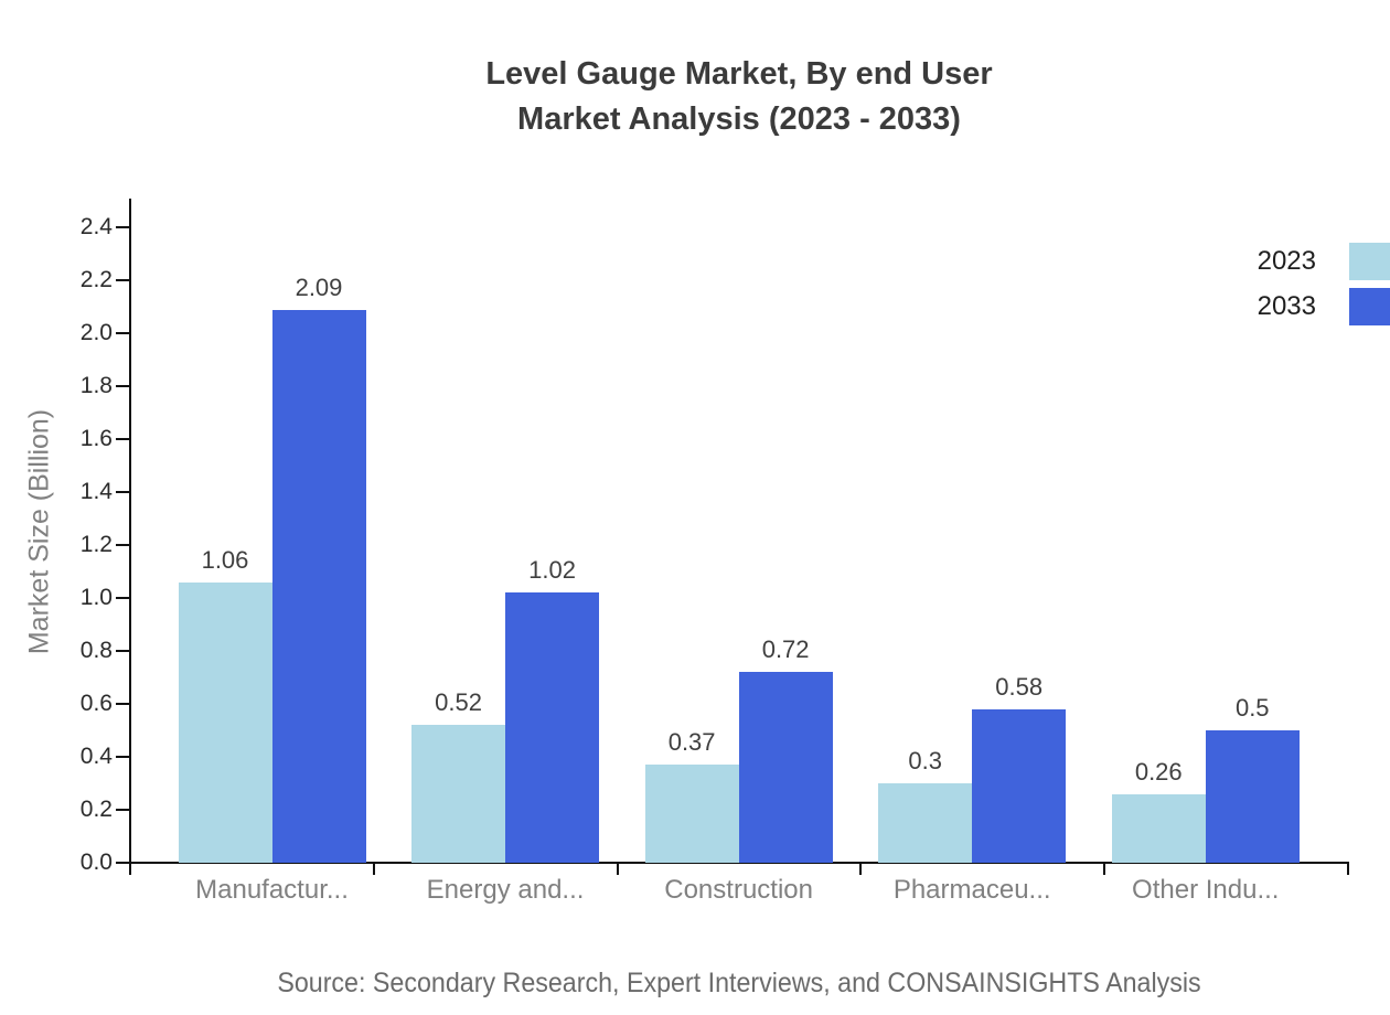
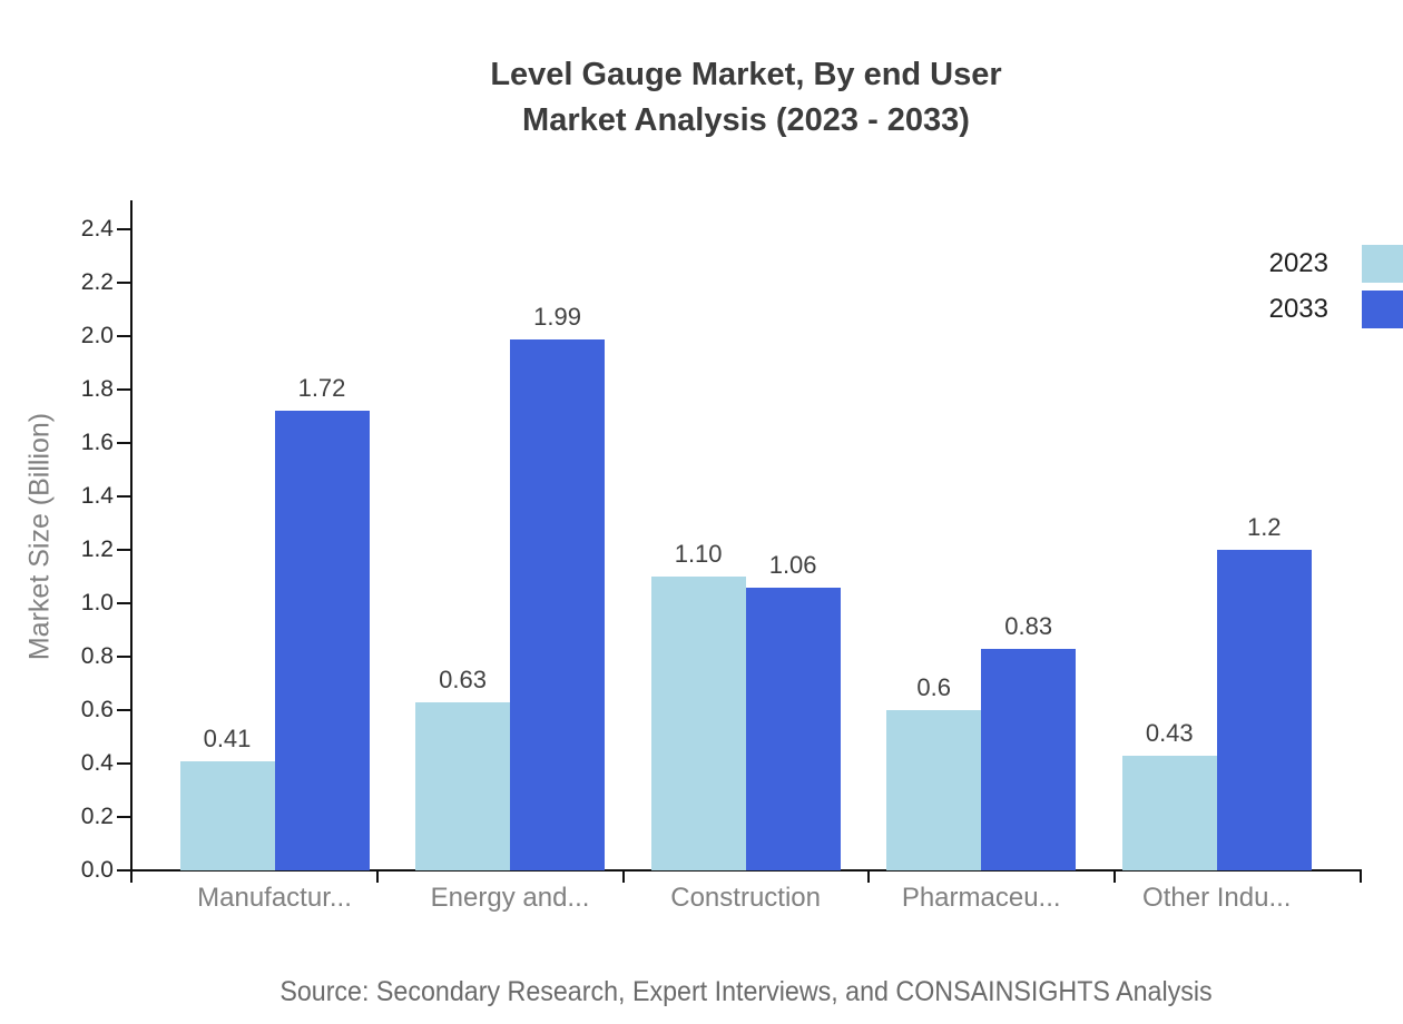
2023/Manufactur...: 1.06 -> 0.41
2033/Manufactur...: 2.09 -> 1.72
2023/Energy and...: 0.52 -> 0.63
2033/Energy and...: 1.02 -> 1.99
2023/Construction: 0.37 -> 1.10
2033/Construction: 0.72 -> 1.06
2023/Pharmaceu...: 0.3 -> 0.6
2033/Pharmaceu...: 0.58 -> 0.83
2023/Other Indu...: 0.26 -> 0.43
2033/Other Indu...: 0.5 -> 1.2
